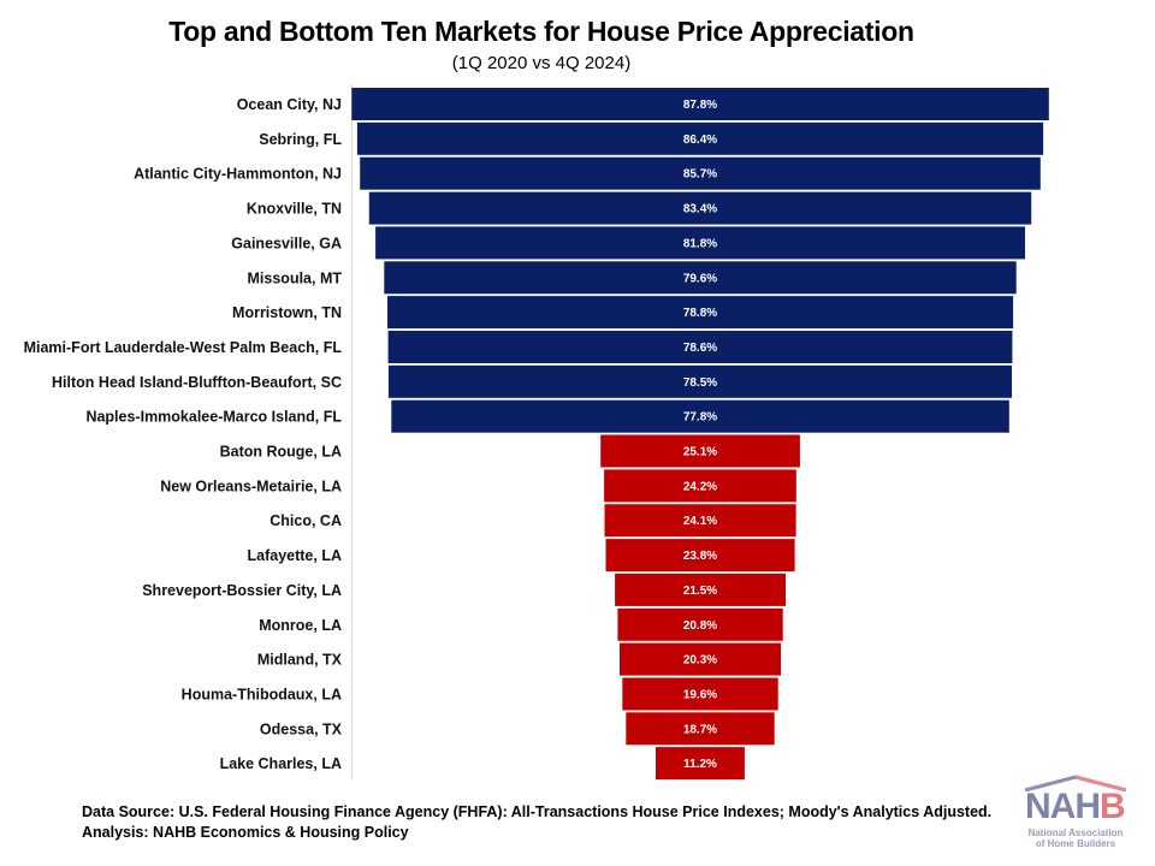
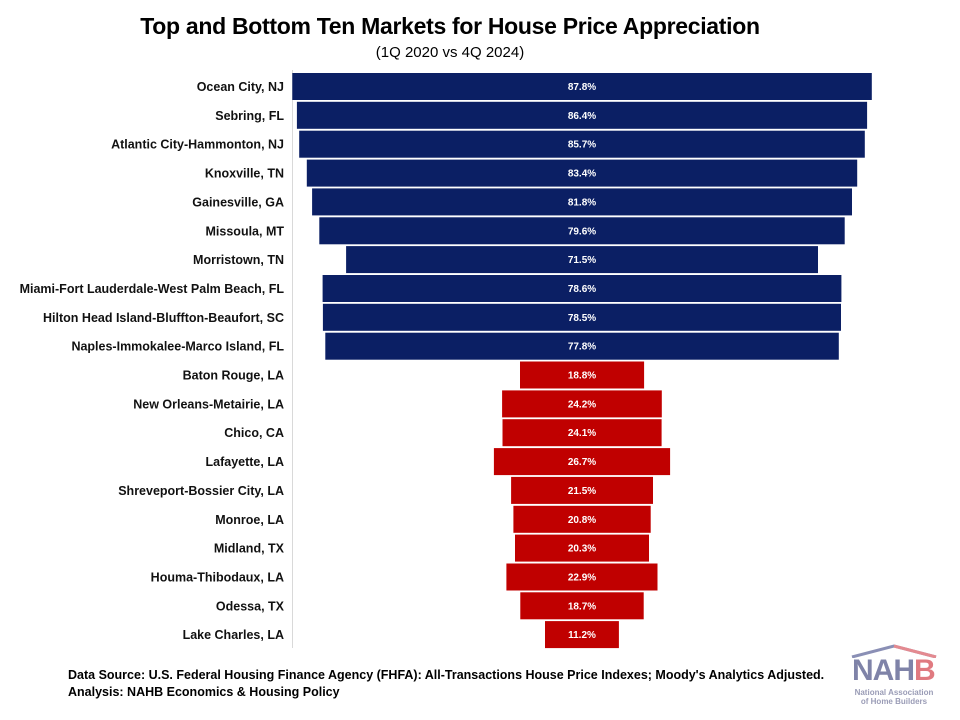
Morristown, TN: 78.8% -> 71.5%
Baton Rouge, LA: 25.1% -> 18.8%
Lafayette, LA: 23.8% -> 26.7%
Houma-Thibodaux, LA: 19.6% -> 22.9%
